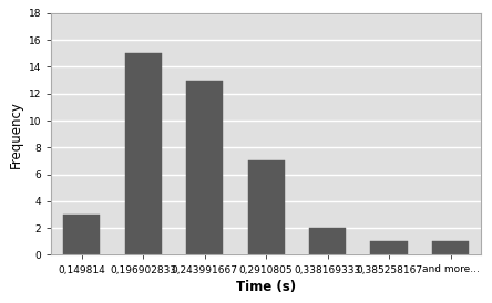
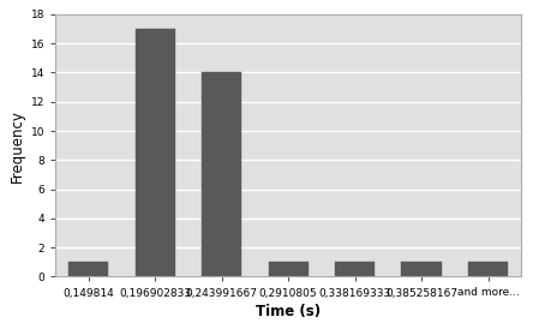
0,149814: 3 -> 1
0,196902833: 15 -> 17
0,243991667: 13 -> 14
0,2910805: 7 -> 1
0,338169333: 2 -> 1
